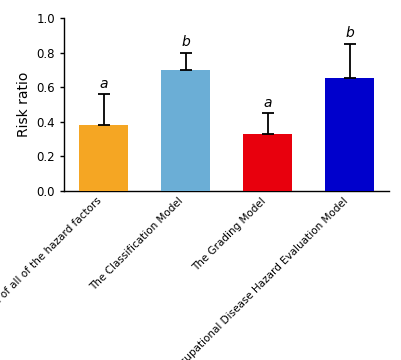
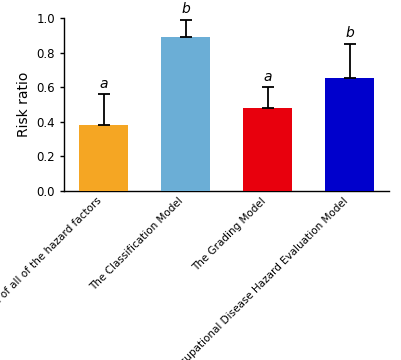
The Classification Model: 0.70 -> 0.89
The Grading Model: 0.33 -> 0.48
